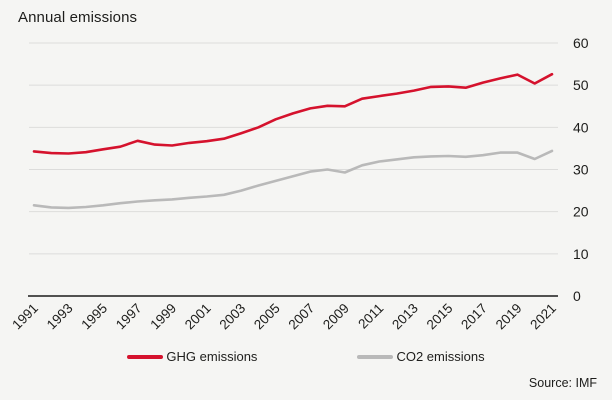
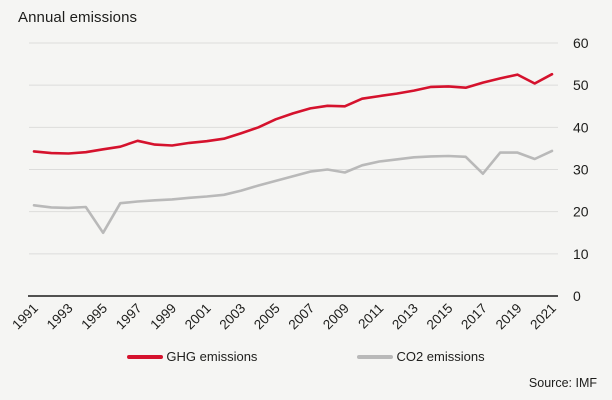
CO2 emissions/1995: 22 -> 15
CO2 emissions/2017: 33 -> 29
